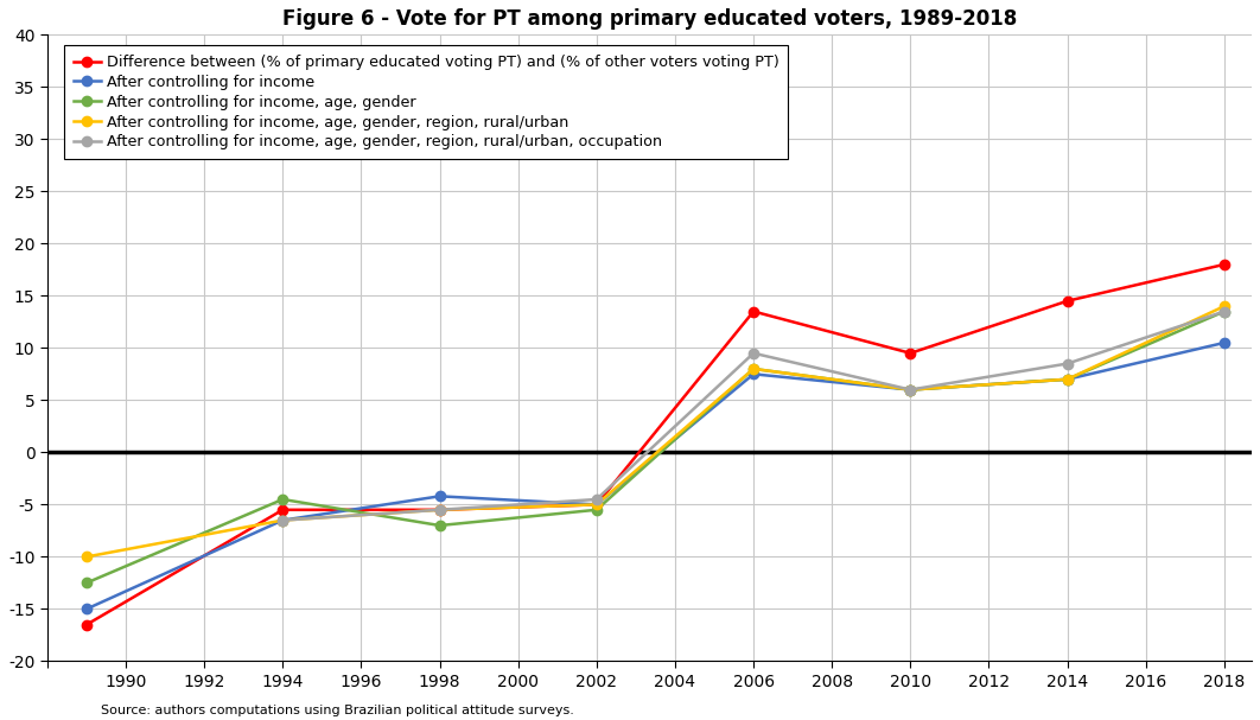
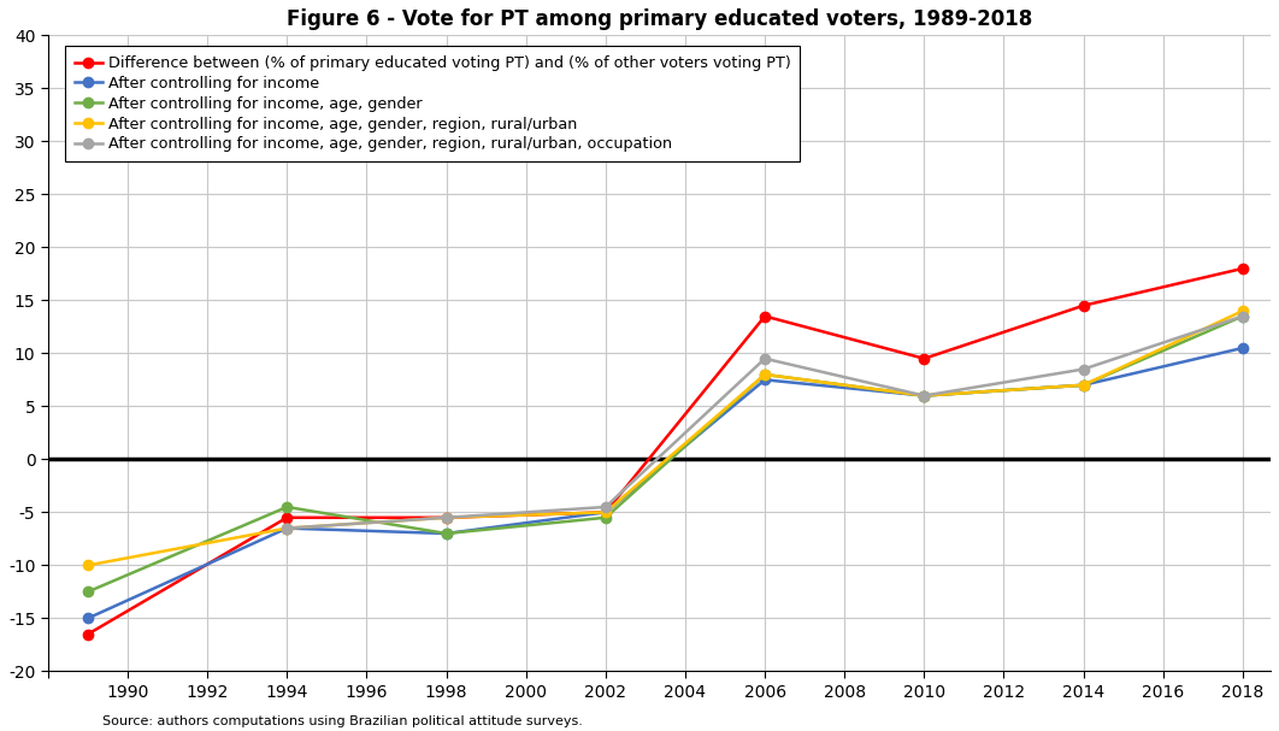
After controlling for income/1998: -4.2 -> -7.0
